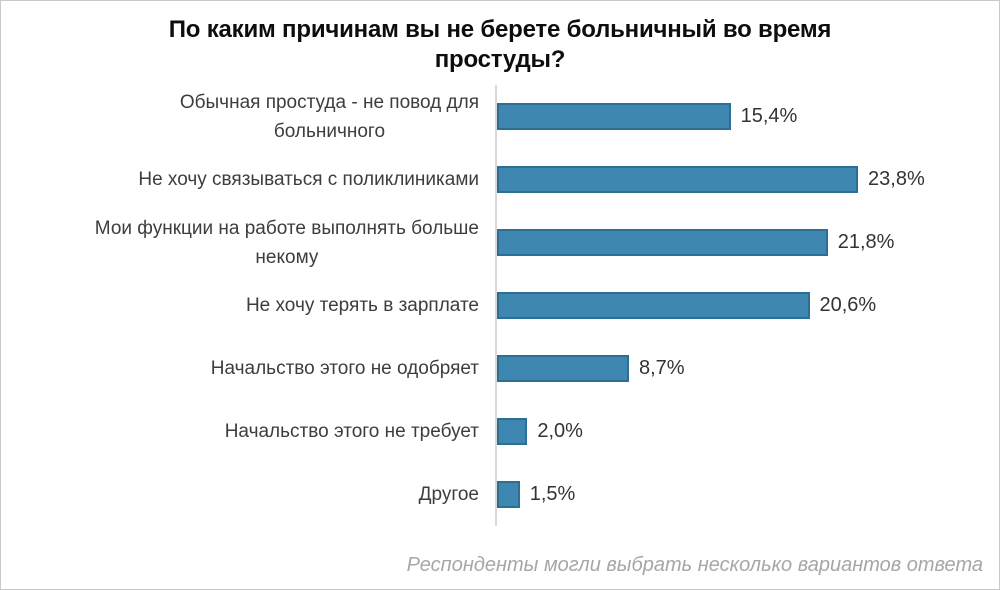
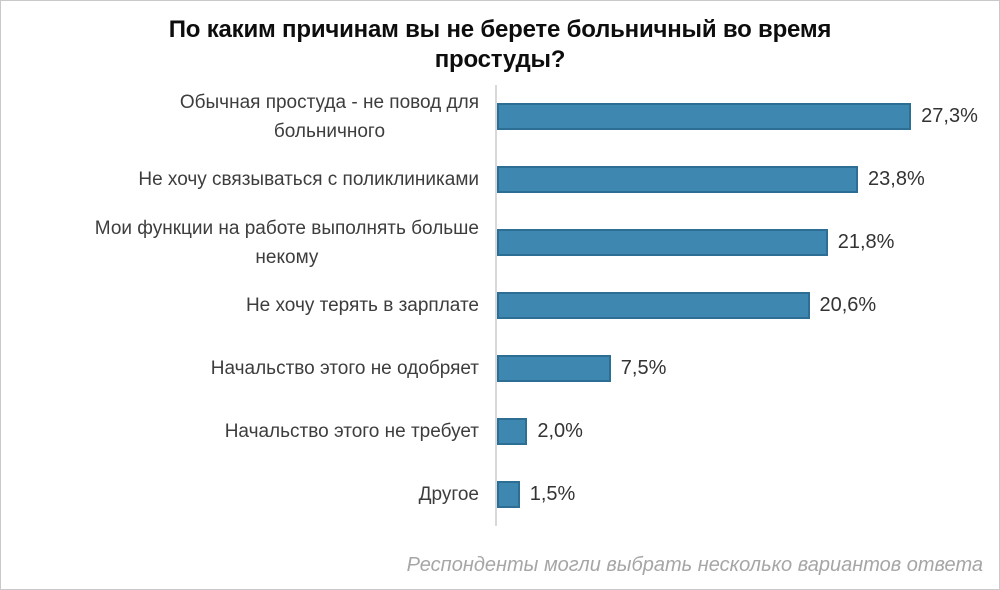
Обычная простуда - не повод для больничного: 15,4% -> 27,3%
Начальство этого не одобряет: 8,7% -> 7,5%
